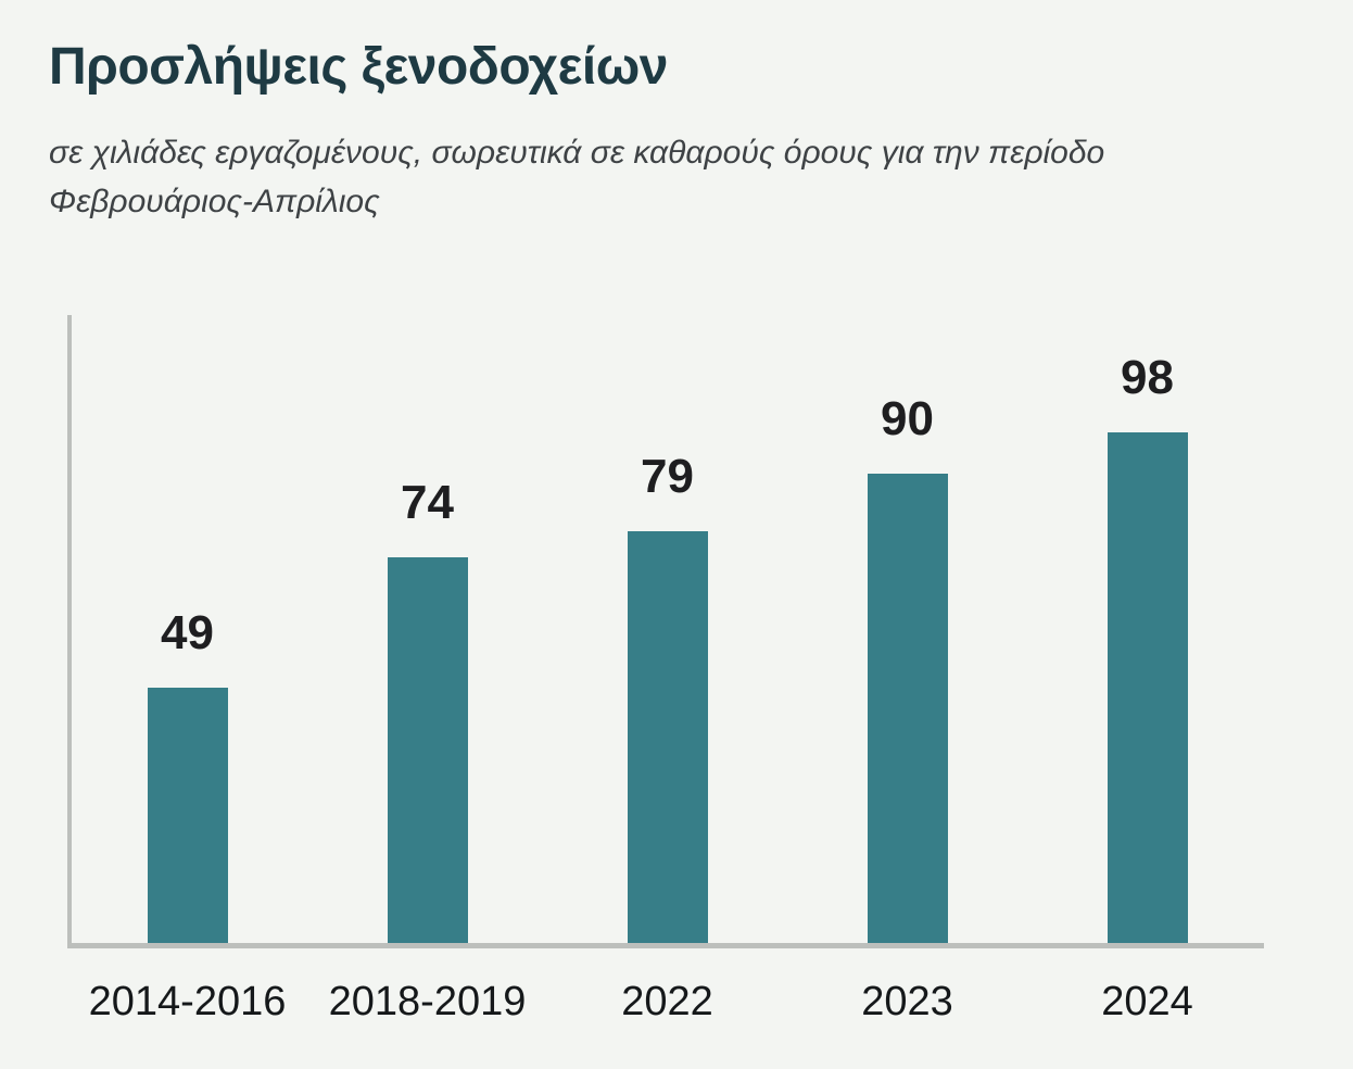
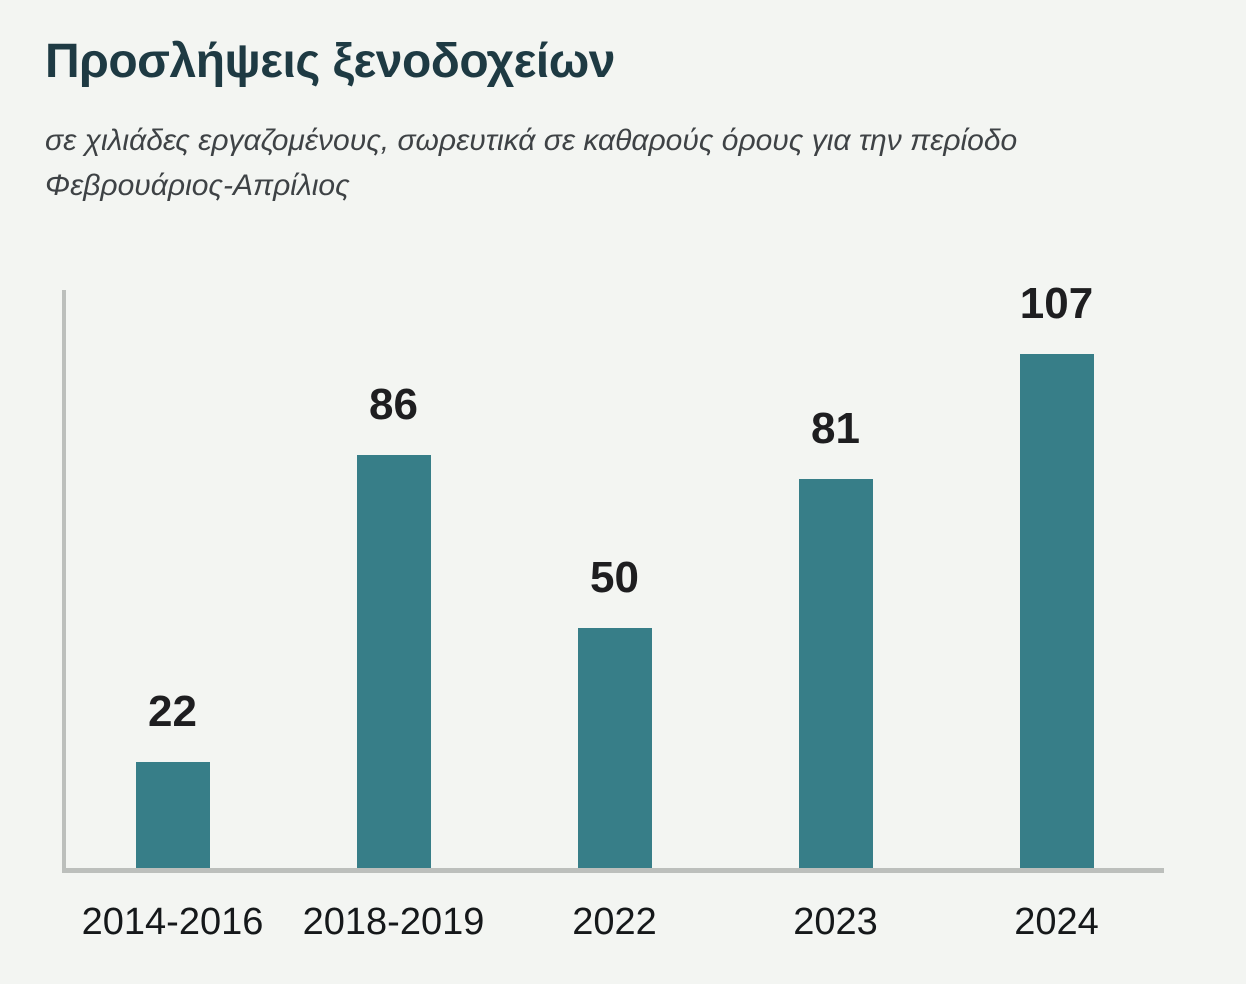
2014-2016: 49 -> 22
2018-2019: 74 -> 86
2022: 79 -> 50
2023: 90 -> 81
2024: 98 -> 107
